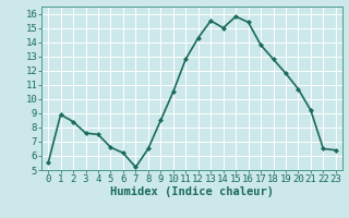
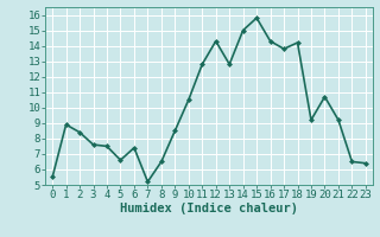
6: 6.2 -> 7.4
13: 15.5 -> 12.8
16: 15.4 -> 14.3
18: 12.8 -> 14.2
19: 11.8 -> 9.2
